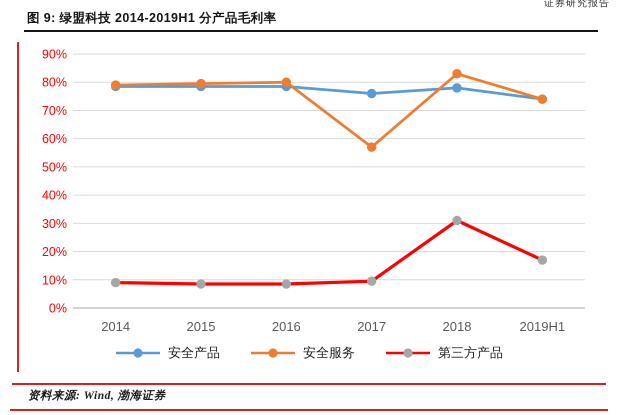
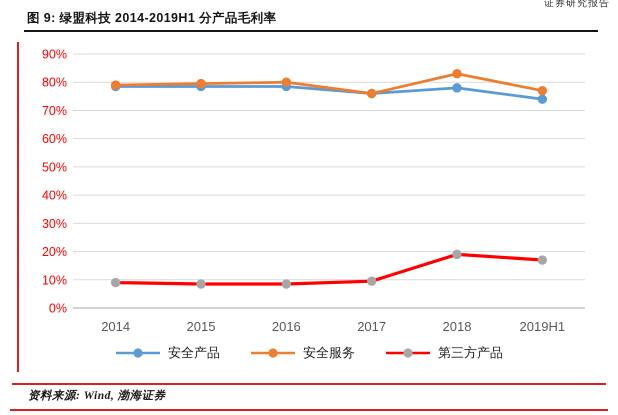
安全服务/2017: 57% -> 76%
第三方产品/2018: 31% -> 19%
安全服务/2019H1: 74% -> 77%
